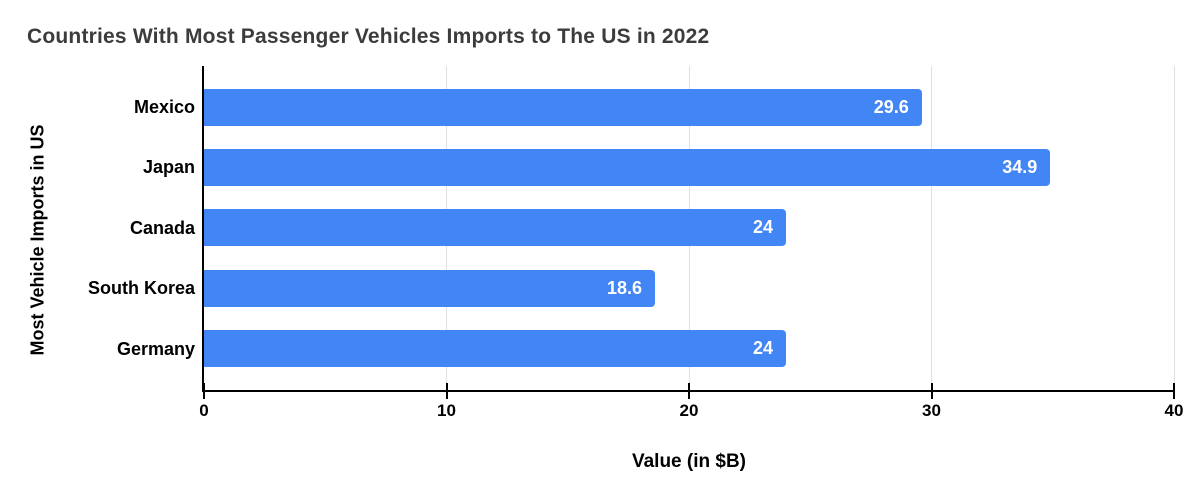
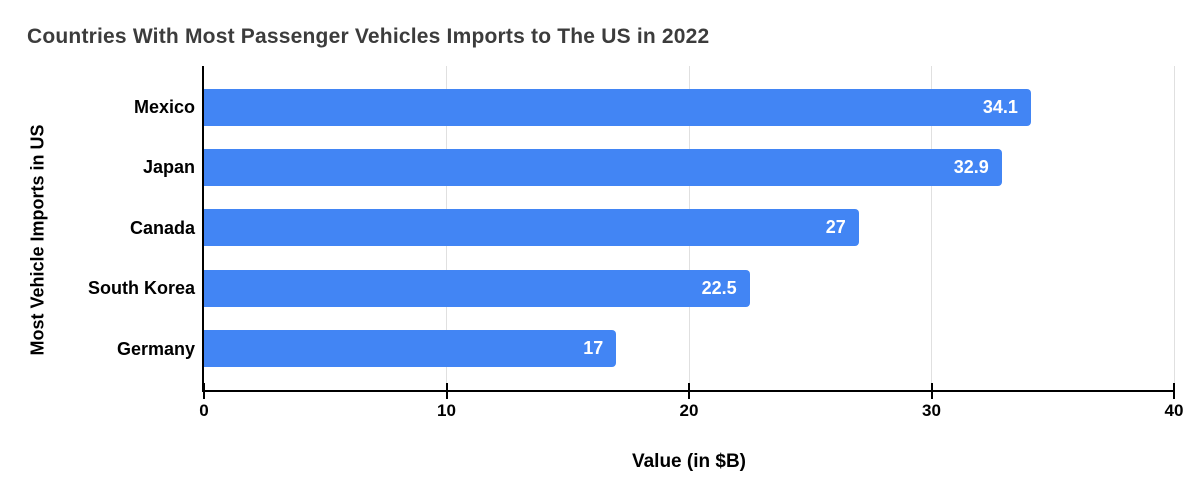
Mexico: 29.6 -> 34.1
Japan: 34.9 -> 32.9
Canada: 24 -> 27
South Korea: 18.6 -> 22.5
Germany: 24 -> 17
